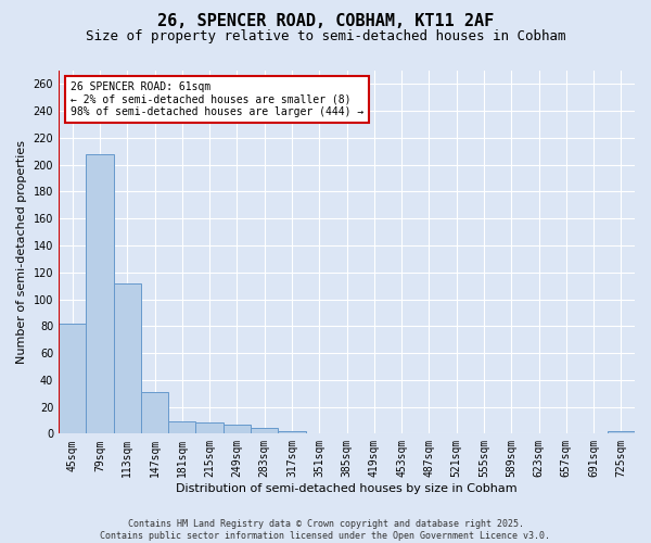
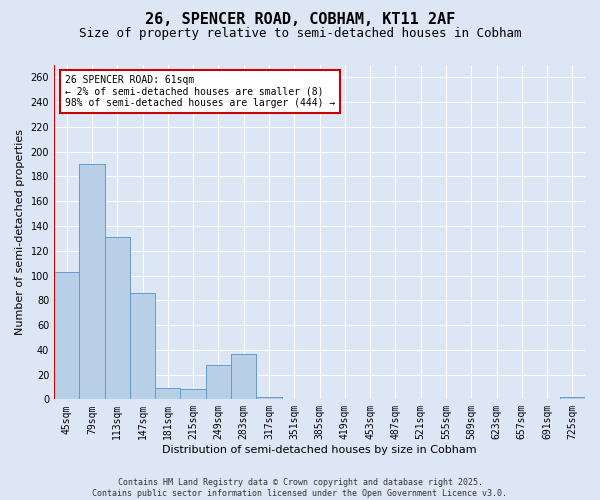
45sqm: 82 -> 103
79sqm: 208 -> 190
113sqm: 112 -> 131
147sqm: 31 -> 86
249sqm: 7 -> 28
283sqm: 4 -> 37
